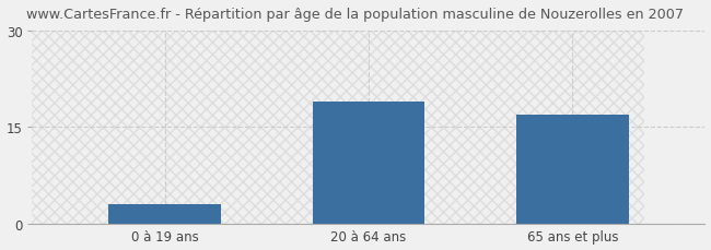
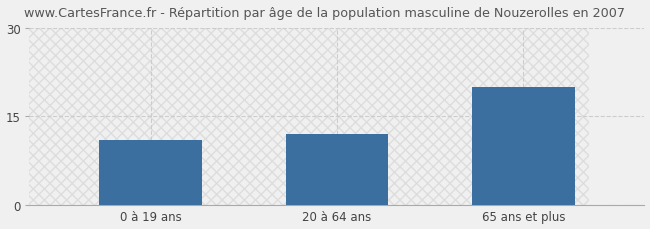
0 à 19 ans: 3 -> 11
20 à 64 ans: 19 -> 12
65 ans et plus: 17 -> 20
